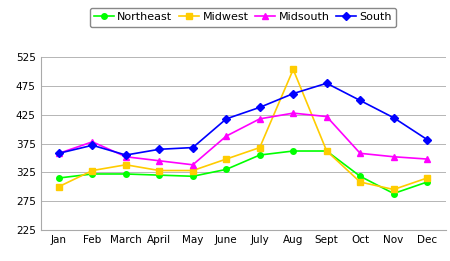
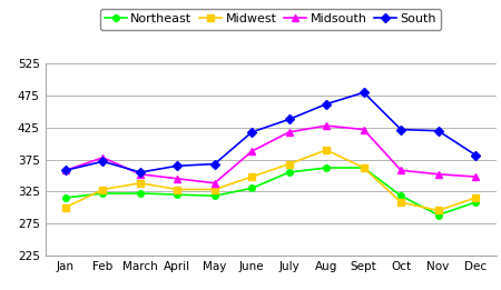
Midwest/Aug: 504 -> 390
South/Oct: 450 -> 422
